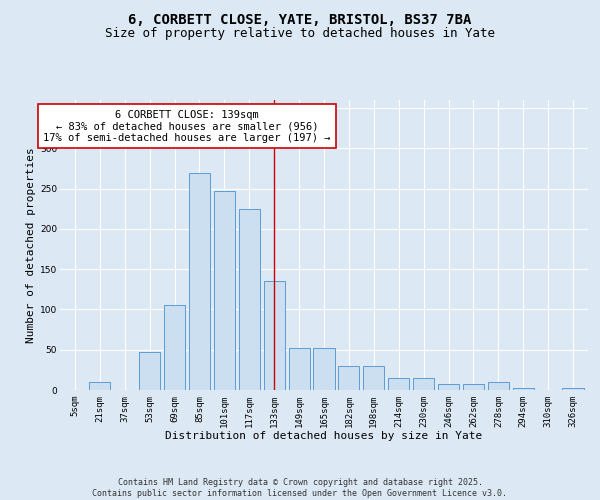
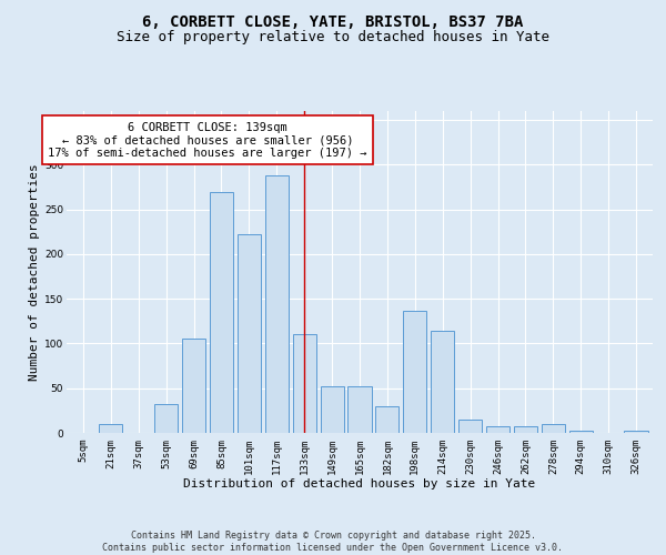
53sqm: 47 -> 32
101sqm: 247 -> 222
117sqm: 225 -> 288
133sqm: 135 -> 110
198sqm: 30 -> 136
214sqm: 15 -> 114
